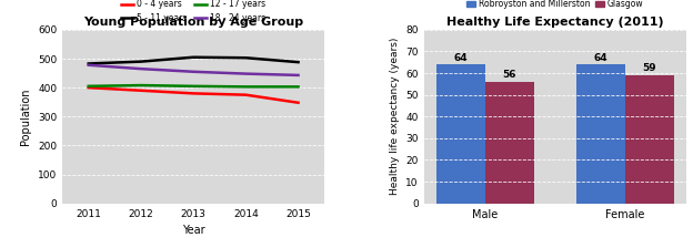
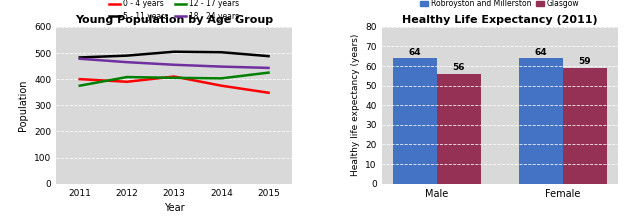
12 - 17 years/2011: 405 -> 375
0 - 4 years/2013: 380 -> 410
12 - 17 years/2015: 403 -> 425
